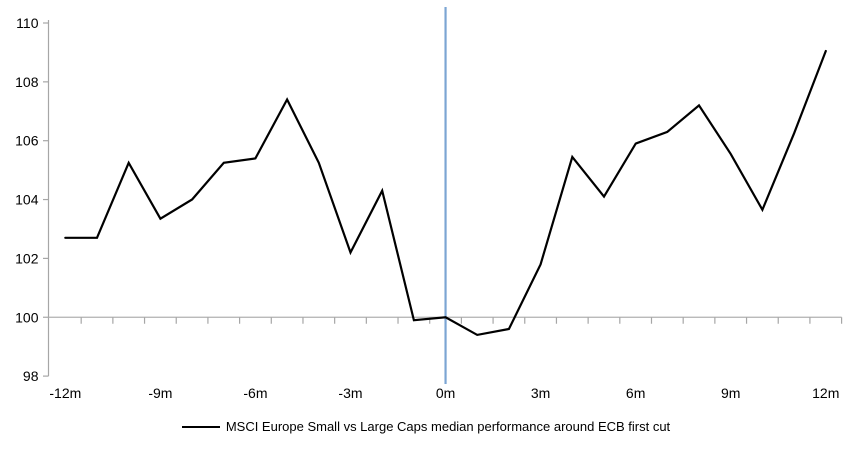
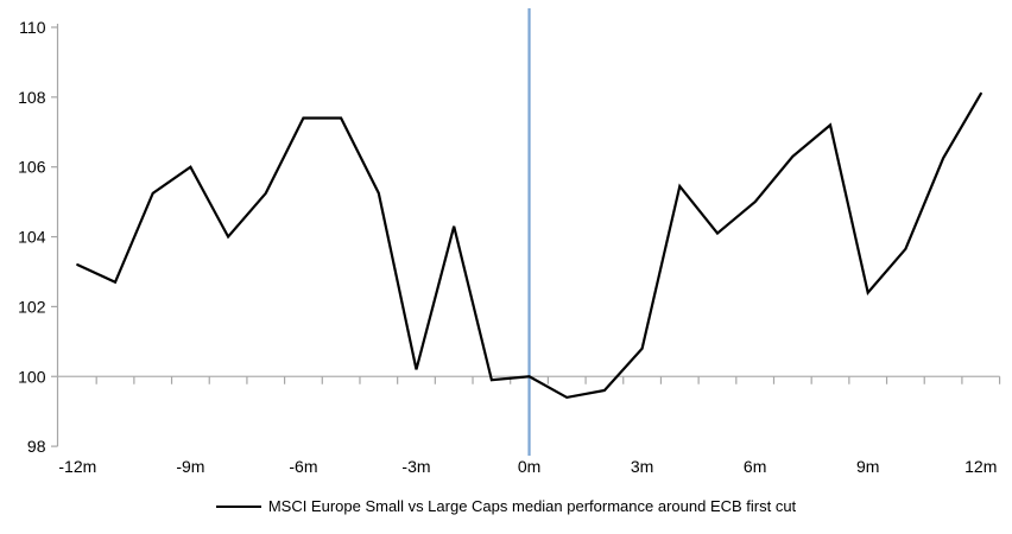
-12m: 102.7 -> 103.2
-9m: 103.3 -> 106.0
-6m: 105.4 -> 107.4
-3m: 102.2 -> 100.2
3m: 101.8 -> 100.8
6m: 105.9 -> 105.0
9m: 105.5 -> 102.4
12m: 109.0 -> 108.1
